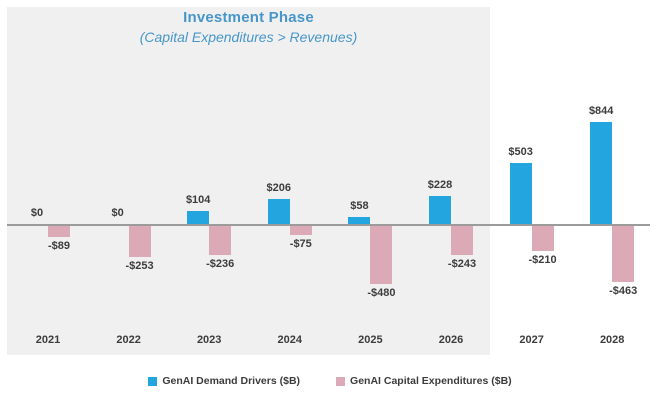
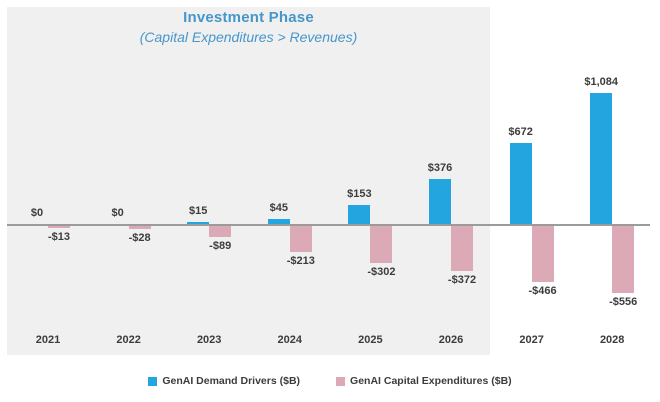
GenAI Capital Expenditures ($B)/2021: -$89 -> -$13
GenAI Capital Expenditures ($B)/2022: -$253 -> -$28
GenAI Demand Drivers ($B)/2023: $104 -> $15
GenAI Capital Expenditures ($B)/2023: -$236 -> -$89
GenAI Demand Drivers ($B)/2024: $206 -> $45
GenAI Capital Expenditures ($B)/2024: -$75 -> -$213
GenAI Demand Drivers ($B)/2025: $58 -> $153
GenAI Capital Expenditures ($B)/2025: -$480 -> -$302
GenAI Demand Drivers ($B)/2026: $228 -> $376
GenAI Capital Expenditures ($B)/2026: -$243 -> -$372
GenAI Demand Drivers ($B)/2027: $503 -> $672
GenAI Capital Expenditures ($B)/2027: -$210 -> -$466
GenAI Demand Drivers ($B)/2028: $844 -> $1,084
GenAI Capital Expenditures ($B)/2028: -$463 -> -$556
